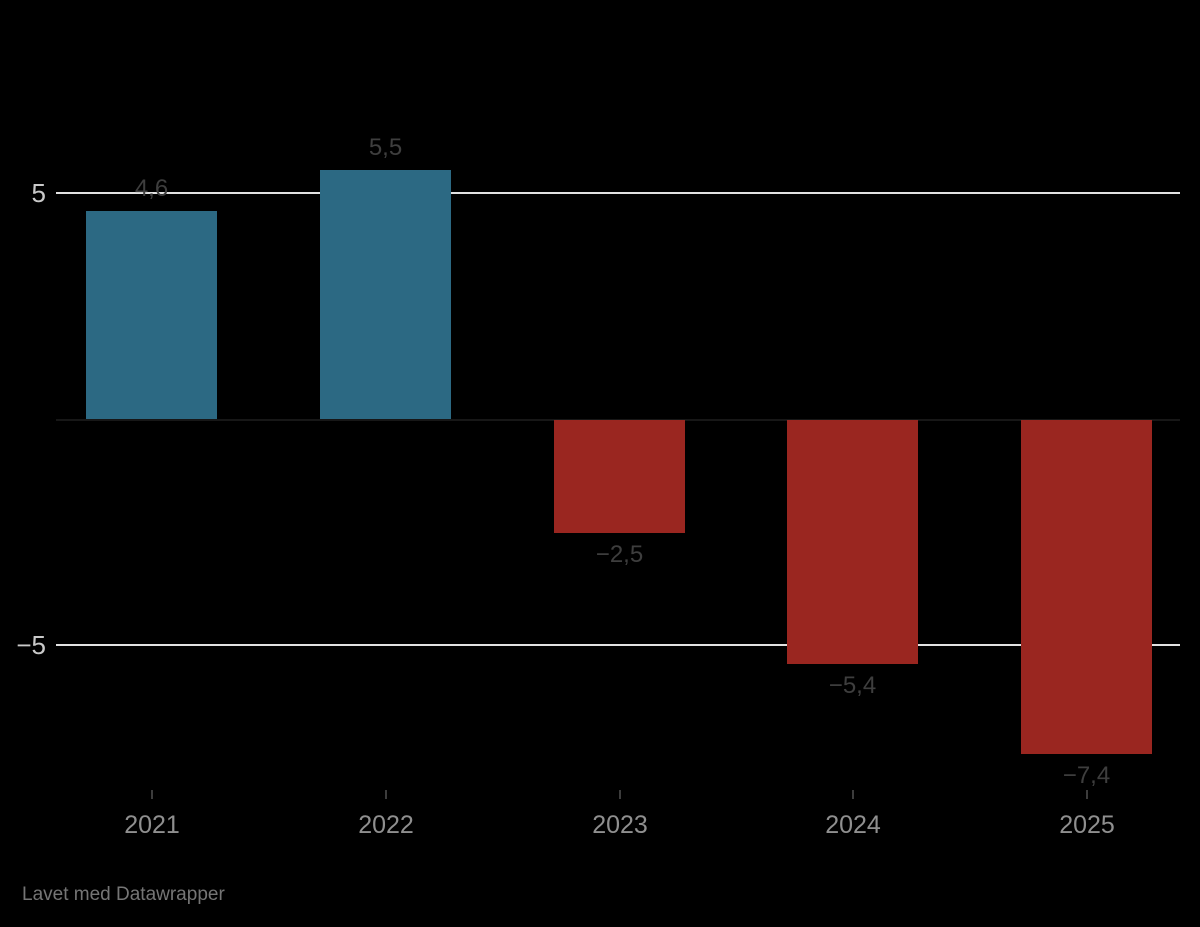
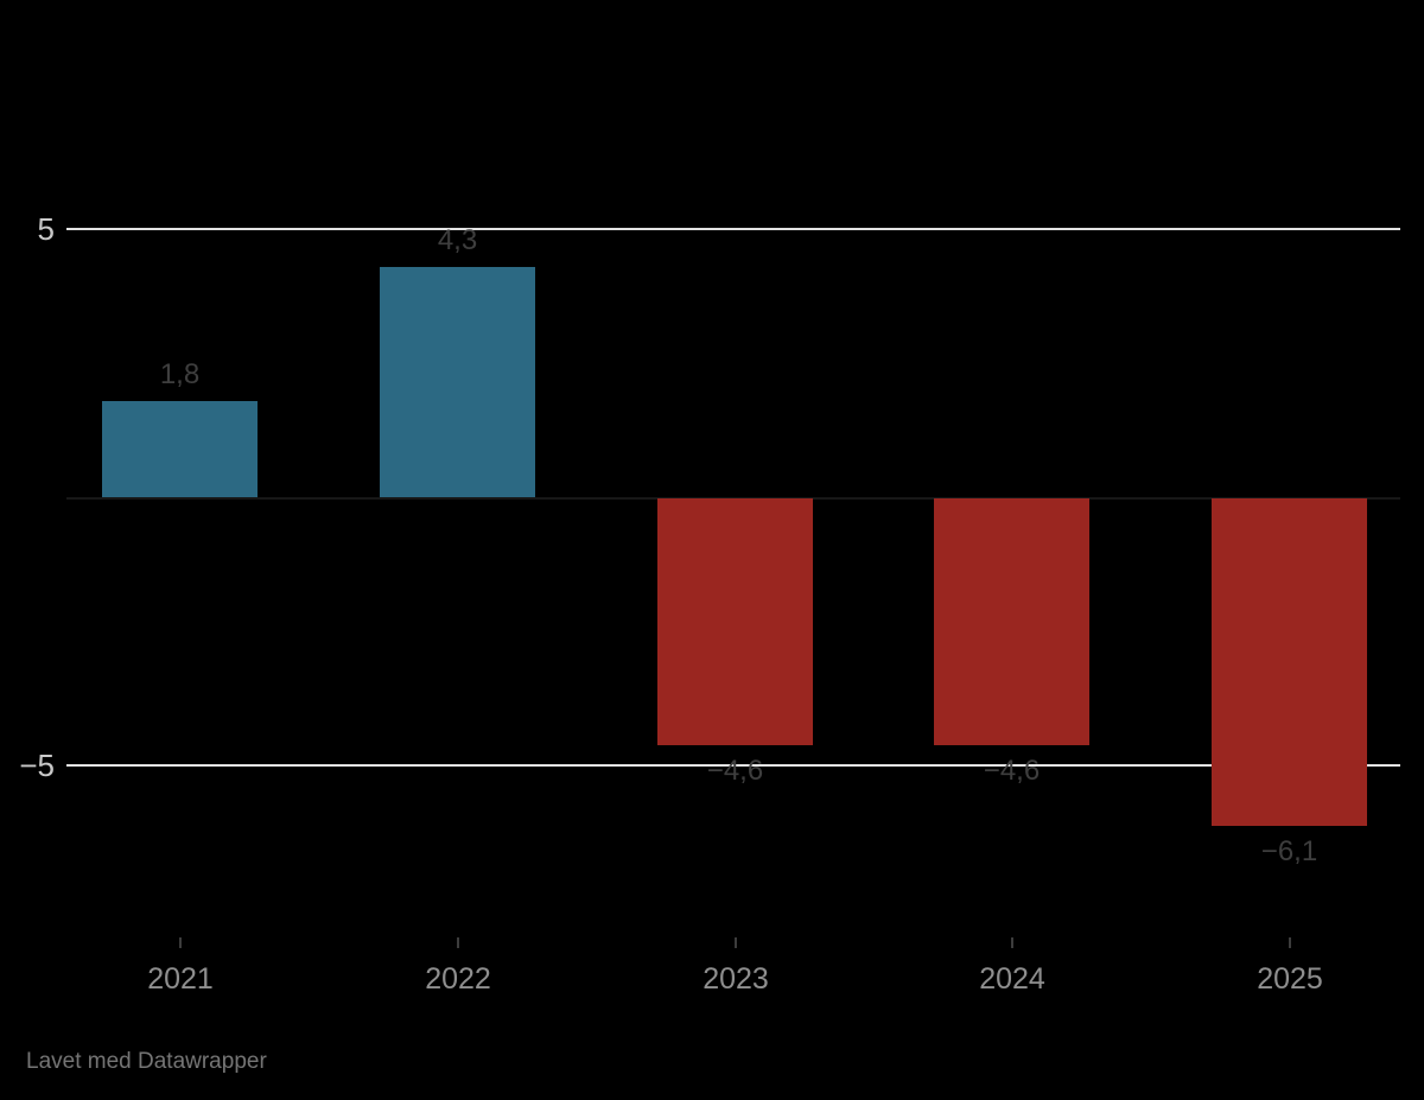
2021: 4,6 -> 1,8
2022: 5,5 -> 4,3
2023: −2,5 -> −4,6
2024: −5,4 -> −4,6
2025: −7,4 -> −6,1
